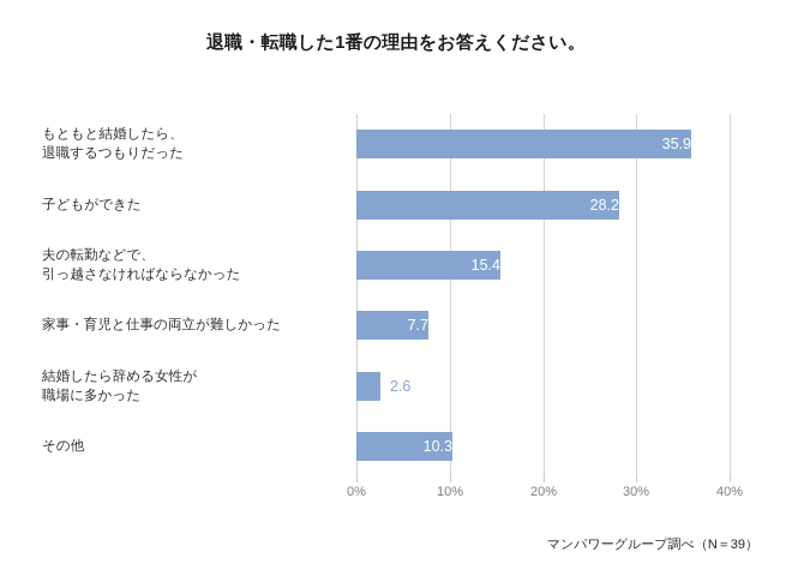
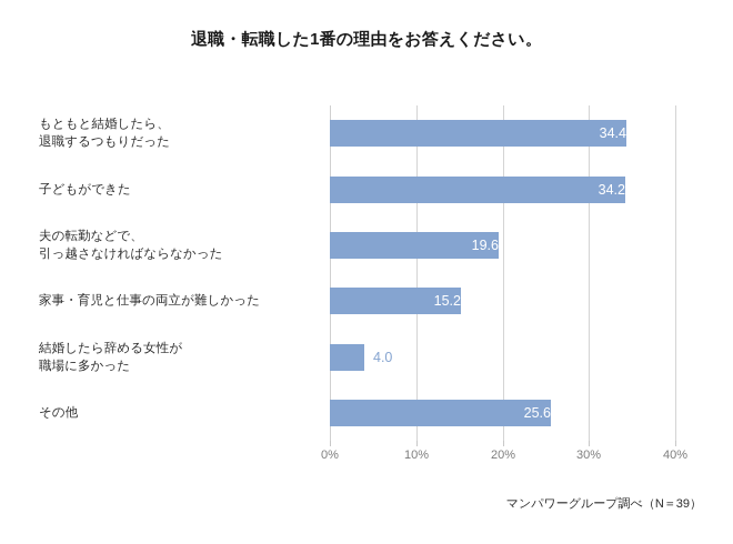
もともと結婚したら、 退職するつもりだった: 35.9 -> 34.4
子どもができた: 28.2 -> 34.2
夫の転勤などで、 引っ越さなければならなかった: 15.4 -> 19.6
家事・育児と仕事の両立が難しかった: 7.7 -> 15.2
結婚したら辞める女性が 職場に多かった: 2.6 -> 4.0
その他: 10.3 -> 25.6
